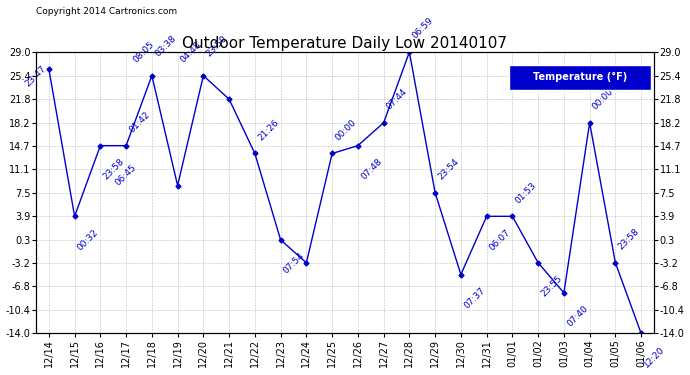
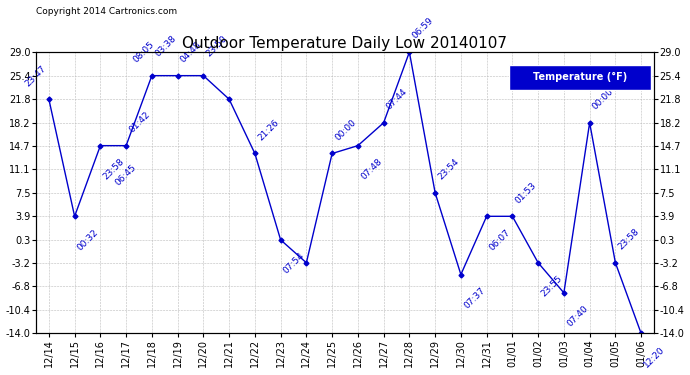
12/14: 26.4 -> 21.8
12/19: 8.6 -> 25.4
